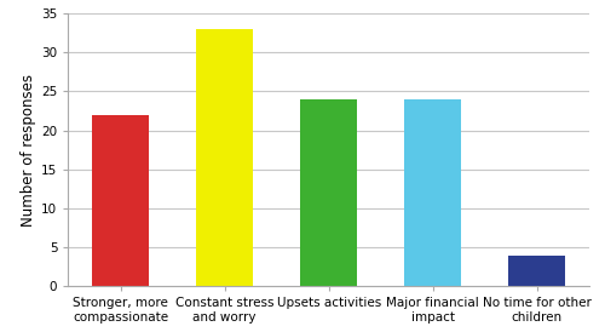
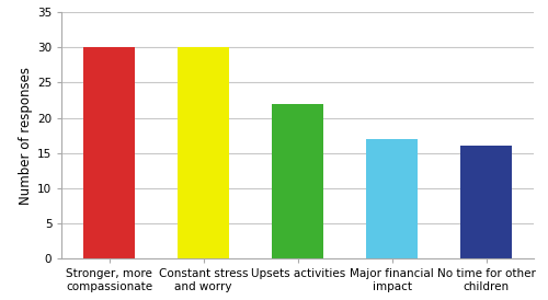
Stronger, more compassionate: 22 -> 30
Constant stress and worry: 33 -> 30
Upsets activities: 24 -> 22
Major financial impact: 24 -> 17
No time for other children: 4 -> 16
